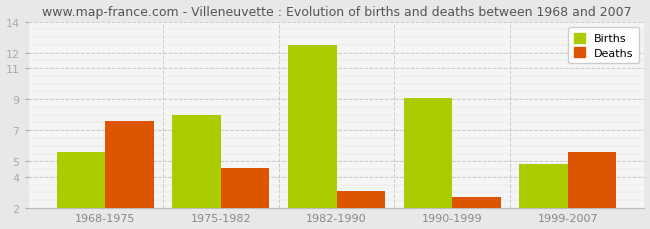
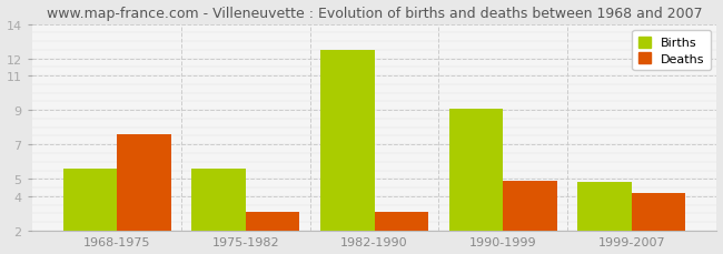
Births/1975-1982: 8.0 -> 5.6
Deaths/1975-1982: 4.6 -> 3.1
Deaths/1990-1999: 2.7 -> 4.9
Deaths/1999-2007: 5.6 -> 4.2
